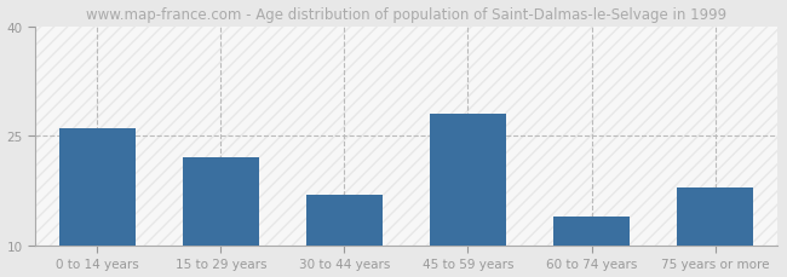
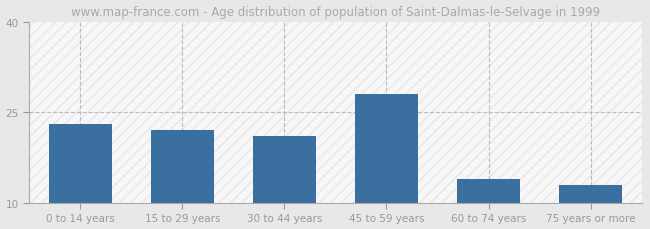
0 to 14 years: 26 -> 23
30 to 44 years: 17 -> 21
75 years or more: 18 -> 13
